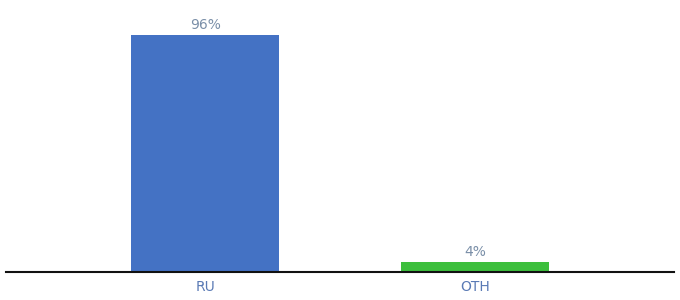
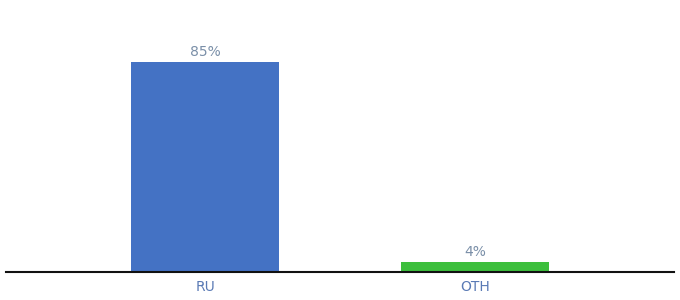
RU: 96% -> 85%
